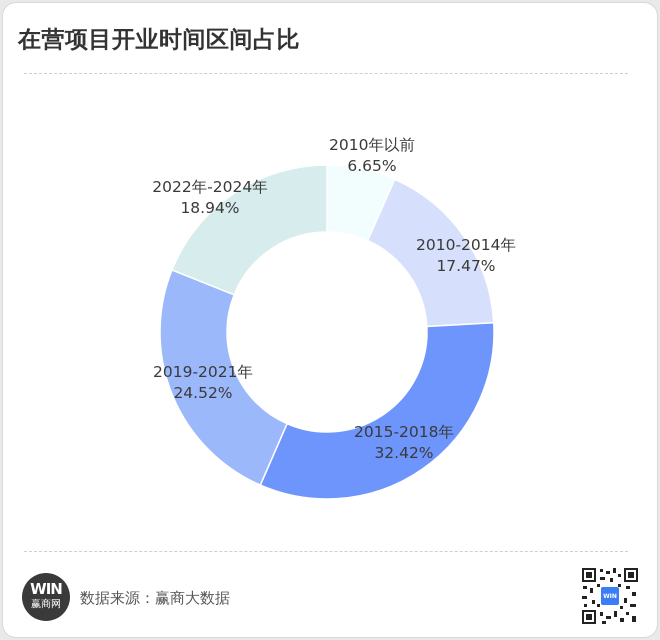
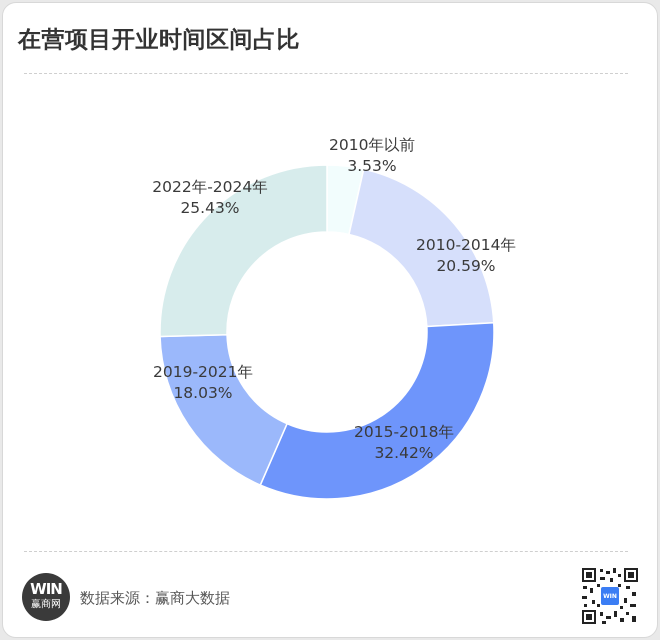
2010年以前: 6.65% -> 3.53%
2010-2014年: 17.47% -> 20.59%
2019-2021年: 24.52% -> 18.03%
2022年-2024年: 18.94% -> 25.43%
